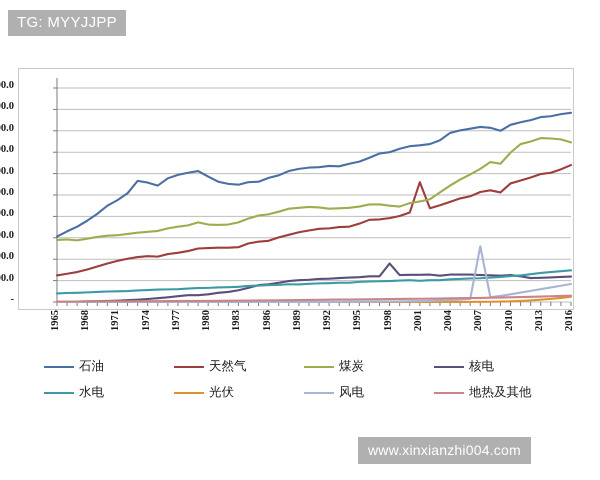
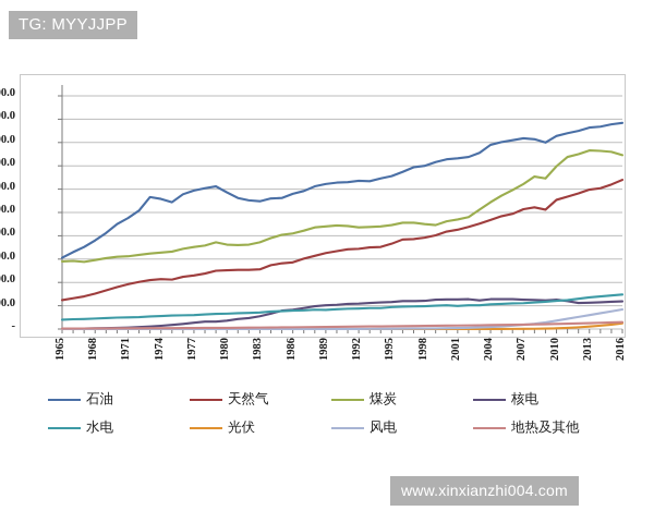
核电/1998: 900 -> 600
天然气/2001: 2800 -> 2100
风电/2007: 1300 -> 100
